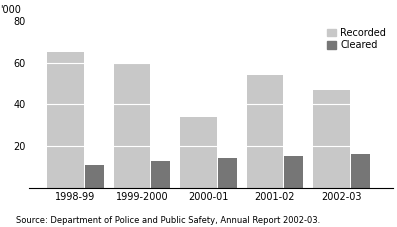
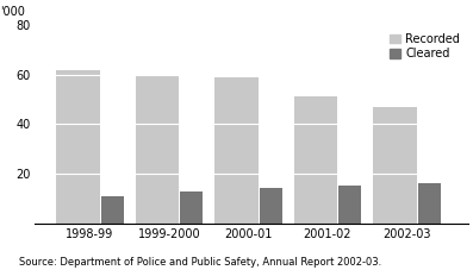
Recorded/1998-99: 65 -> 62
Recorded/2000-01: 34 -> 59
Recorded/2001-02: 54 -> 51
